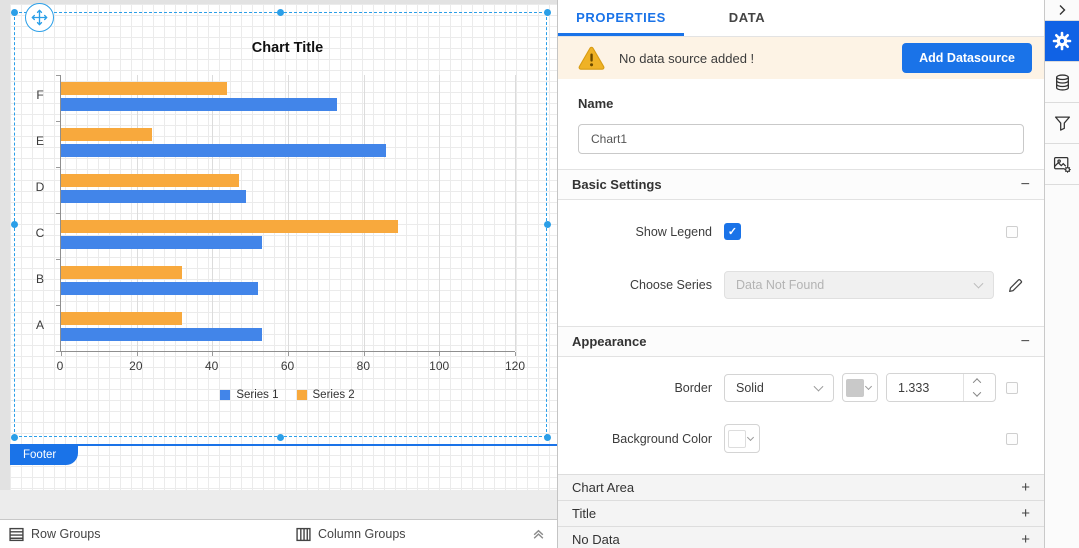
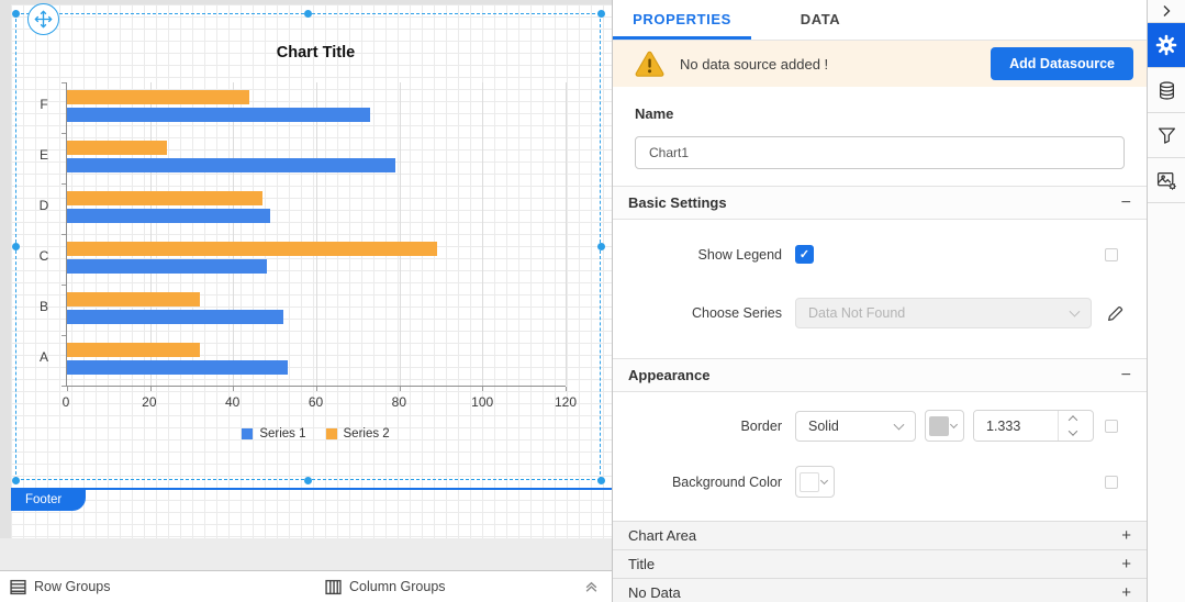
Series 1/E: 86 -> 79
Series 1/C: 53 -> 48
